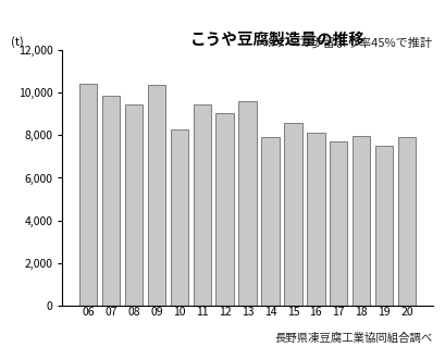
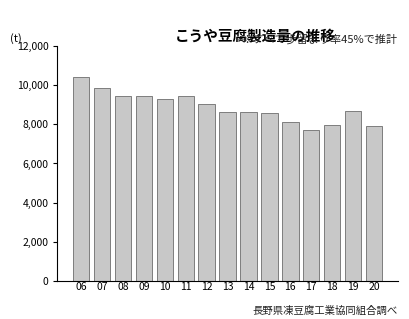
09: 10,400 -> 9,400
10: 8,300 -> 9,300
13: 9,600 -> 8,600
14: 7,900 -> 8,600
19: 7,500 -> 8,700
